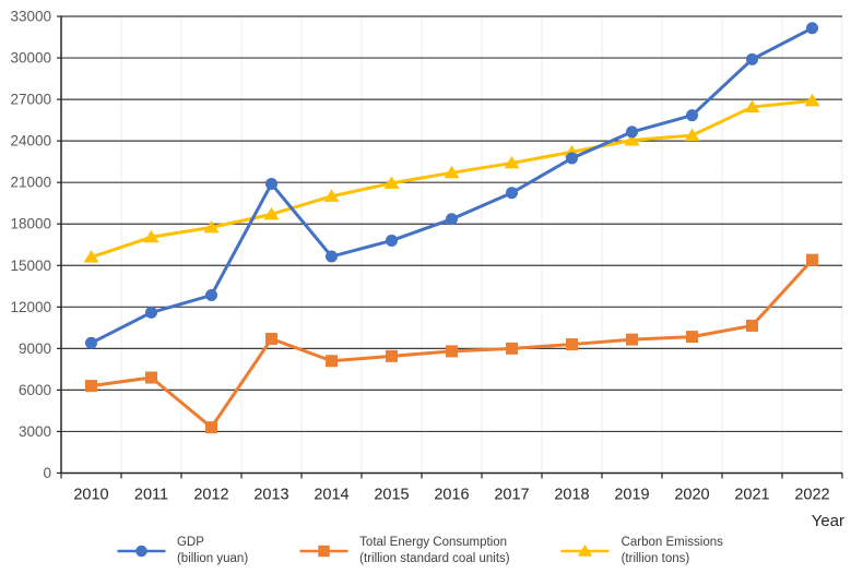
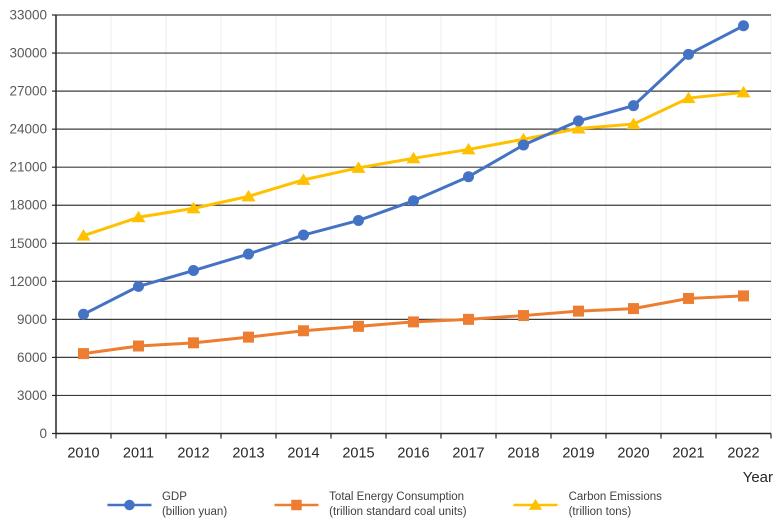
Total Energy Consumption/2012: 3300 -> 7200
GDP/2013: 20900 -> 14200
Total Energy Consumption/2013: 9700 -> 7600
Total Energy Consumption/2022: 15400 -> 10800
